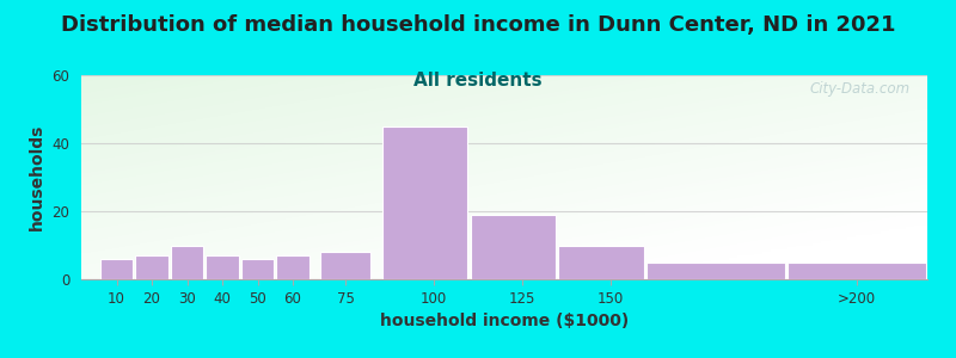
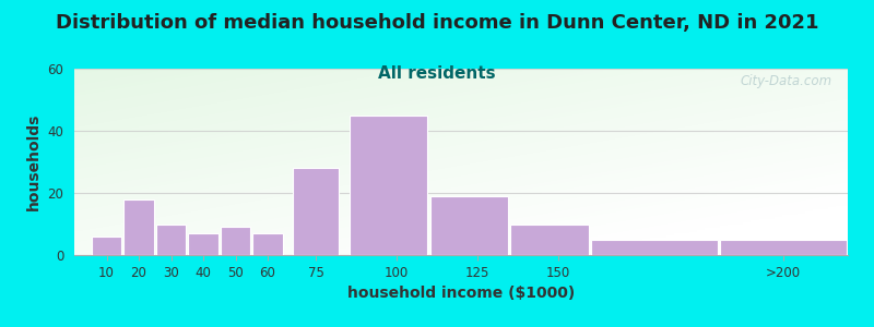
20: 7 -> 18
50: 6 -> 9
75: 8 -> 28
